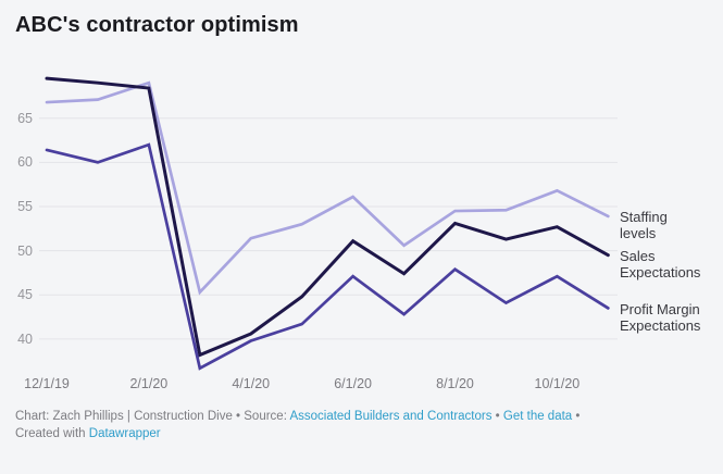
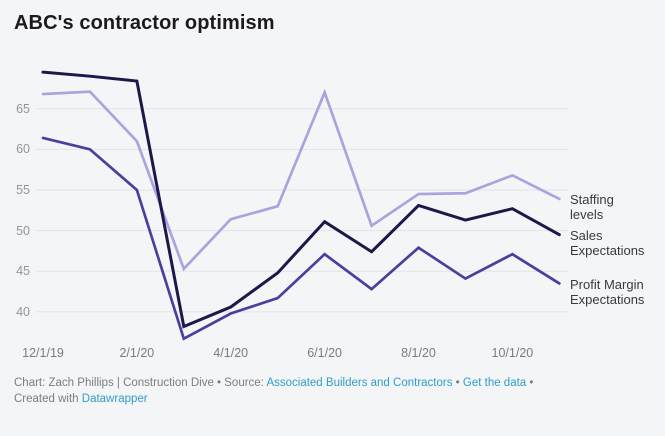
Staffing levels/2/1/20: 69 -> 61
Profit Margin Expectations/2/1/20: 62 -> 55
Staffing levels/6/1/20: 56 -> 67
